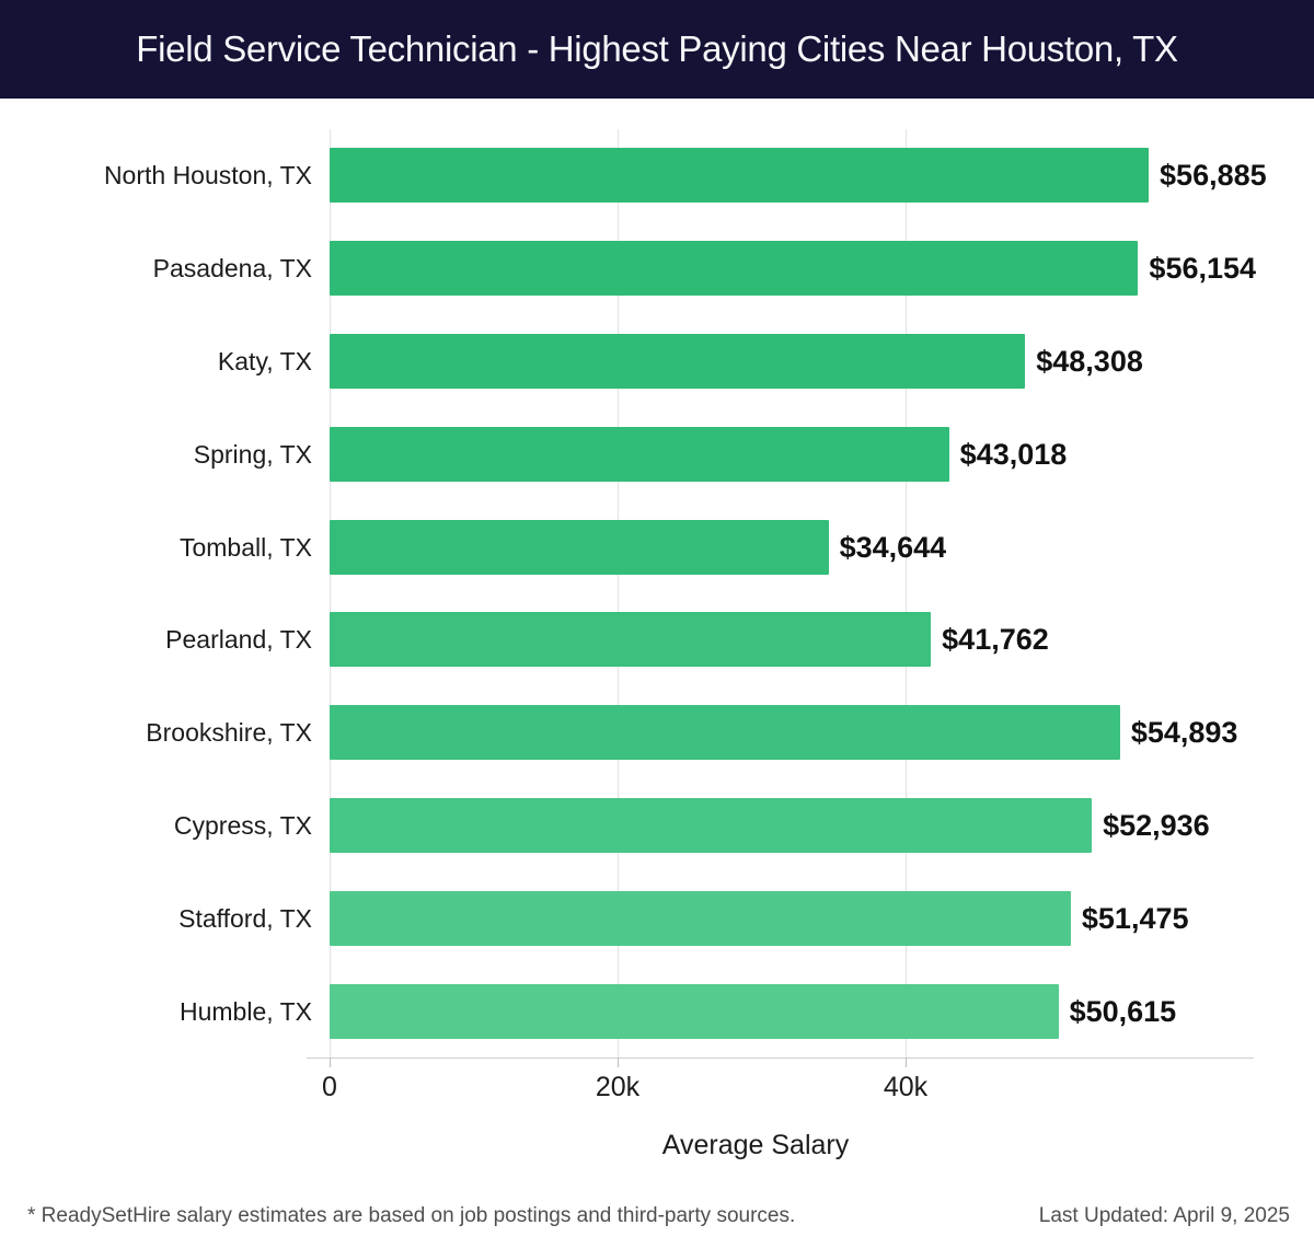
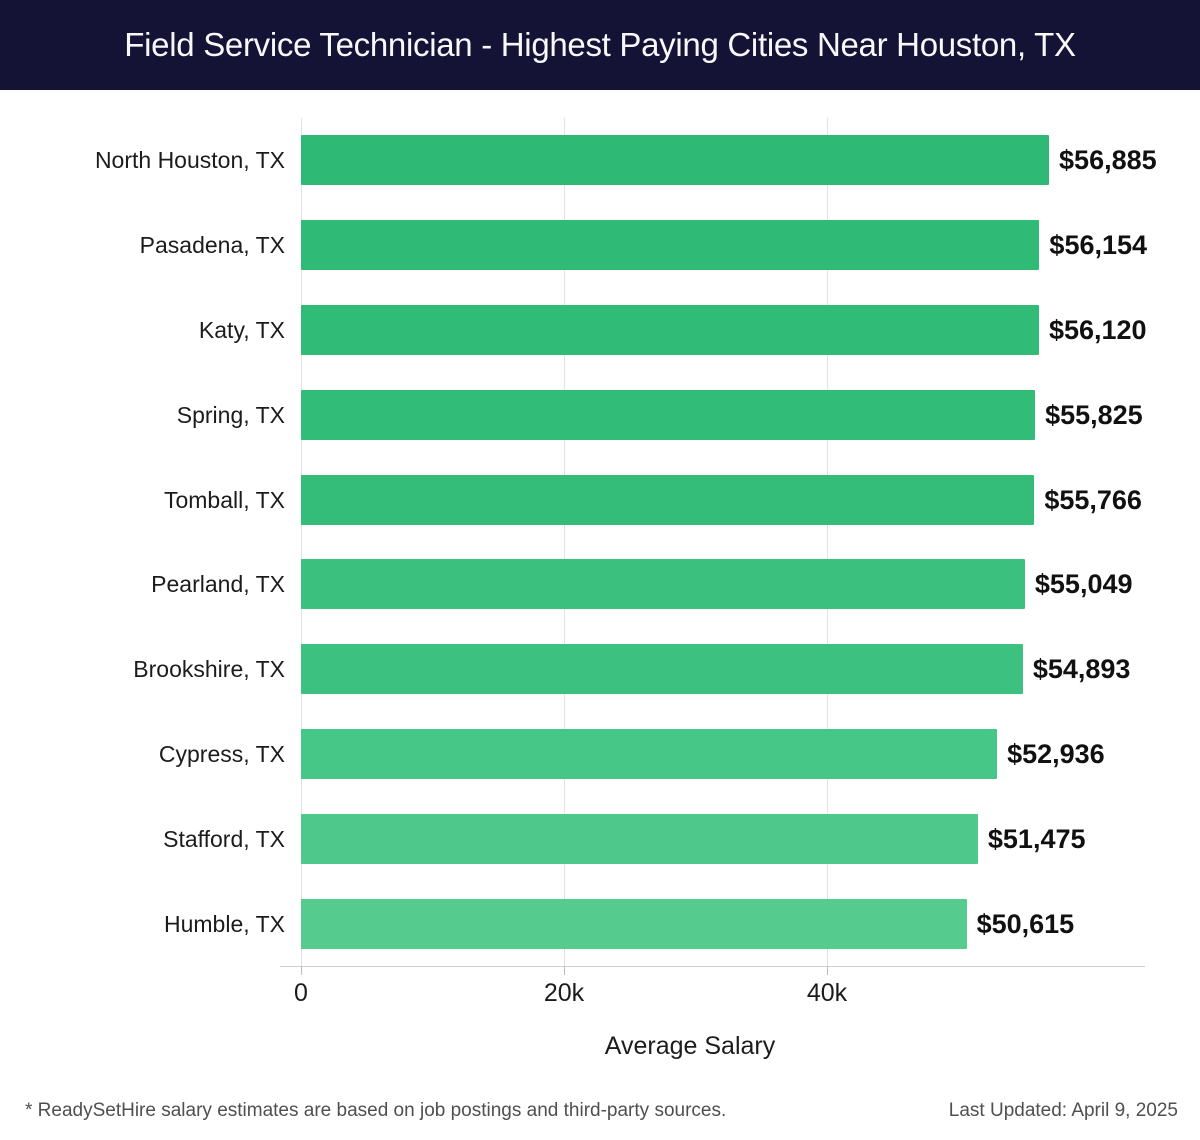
Katy, TX: $48,308 -> $56,120
Spring, TX: $43,018 -> $55,825
Tomball, TX: $34,644 -> $55,766
Pearland, TX: $41,762 -> $55,049
